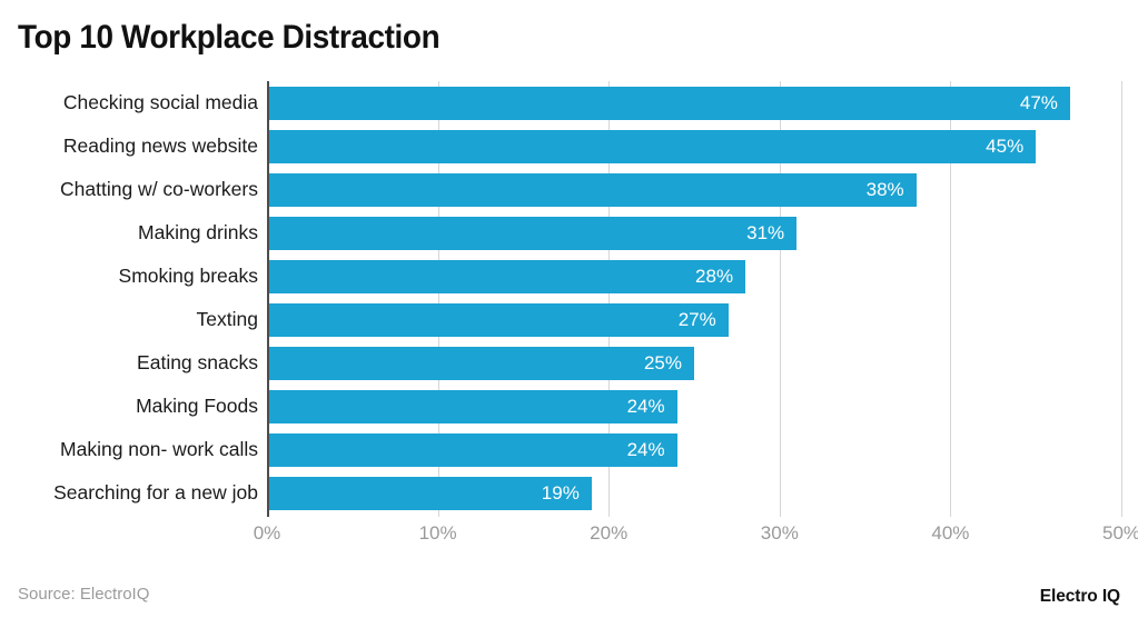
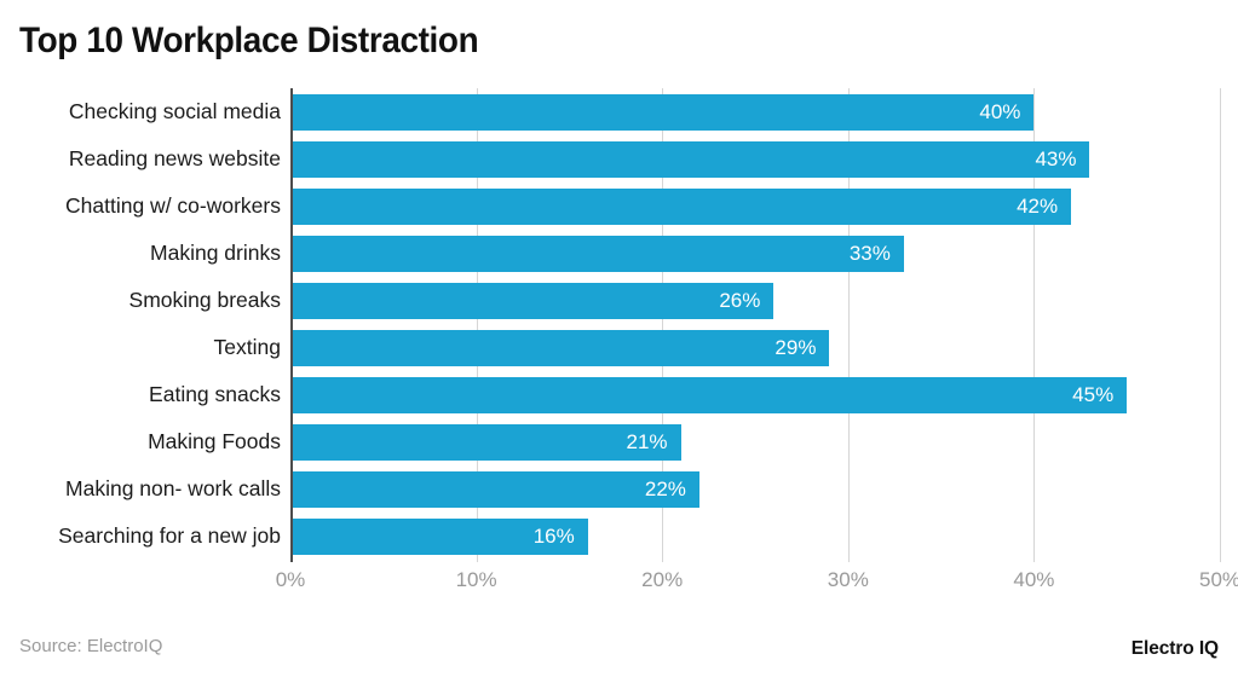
Checking social media: 47% -> 40%
Reading news website: 45% -> 43%
Chatting w/ co-workers: 38% -> 42%
Making drinks: 31% -> 33%
Smoking breaks: 28% -> 26%
Texting: 27% -> 29%
Eating snacks: 25% -> 45%
Making Foods: 24% -> 21%
Making non- work calls: 24% -> 22%
Searching for a new job: 19% -> 16%
